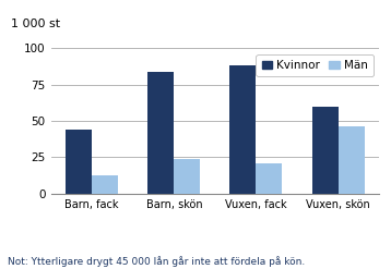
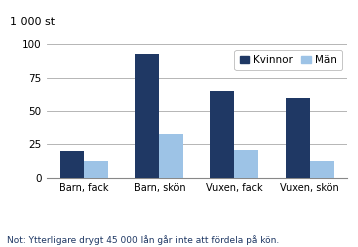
Kvinnor/Barn, fack: 44 -> 20
Kvinnor/Barn, skön: 84 -> 93
Män/Barn, skön: 24 -> 33
Kvinnor/Vuxen, fack: 88 -> 65
Män/Vuxen, skön: 46 -> 13
